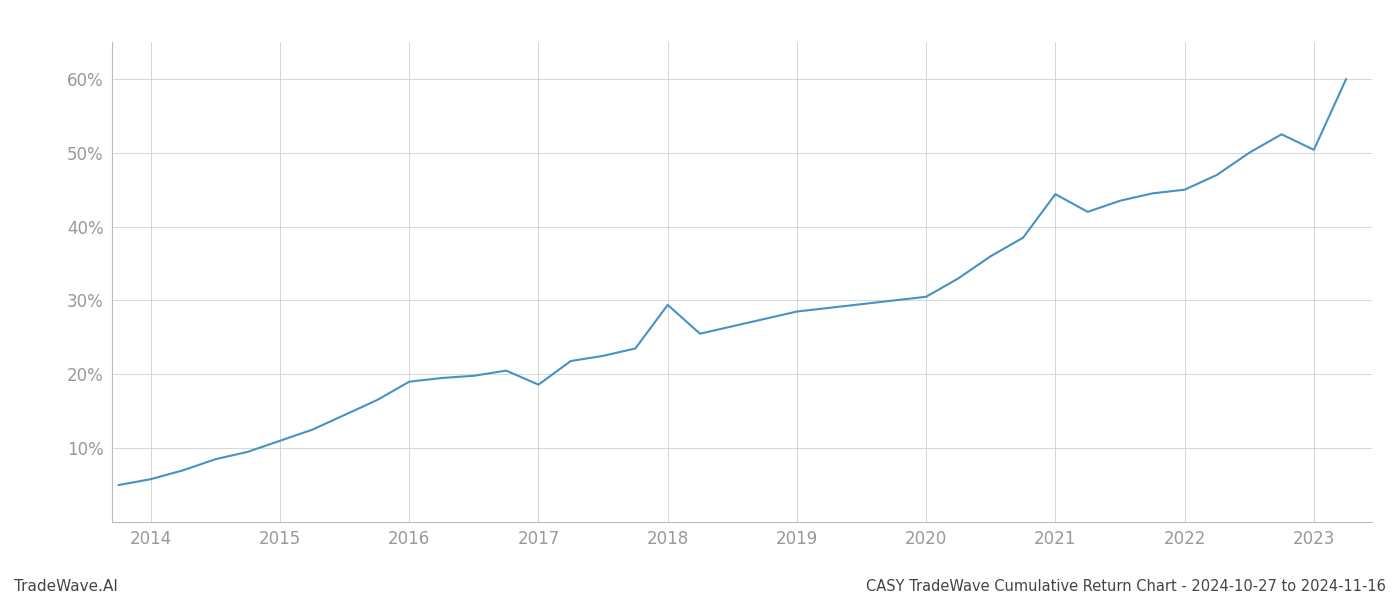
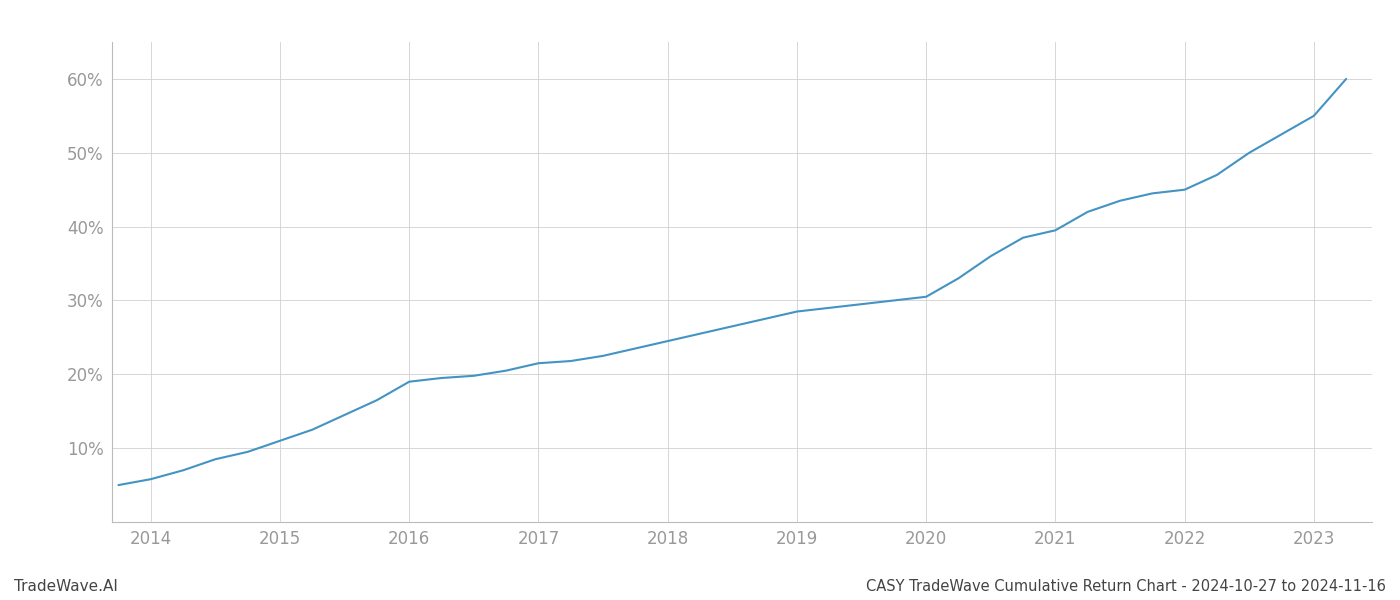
2017: 18.6% -> 21.5%
2018: 29.4% -> 24.5%
2021: 44.4% -> 39.5%
2023: 50.4% -> 55.0%
